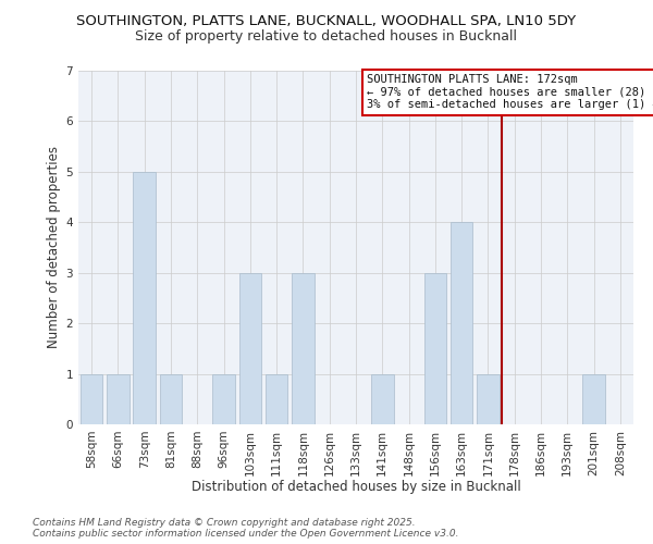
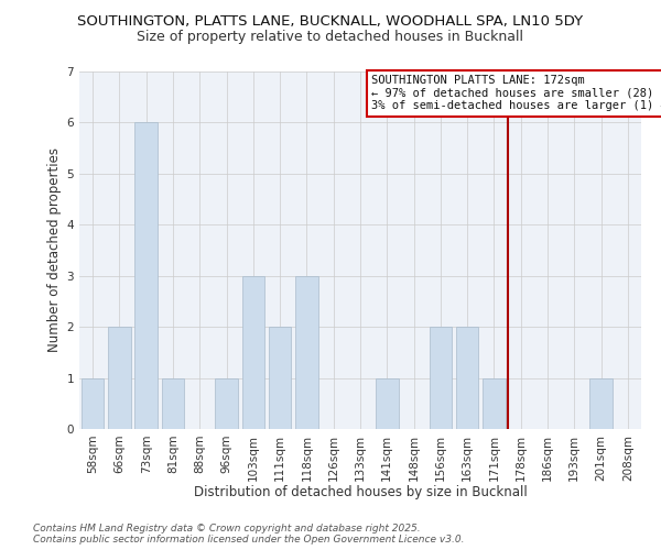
66sqm: 1 -> 2
73sqm: 5 -> 6
111sqm: 1 -> 2
156sqm: 3 -> 2
163sqm: 4 -> 2
